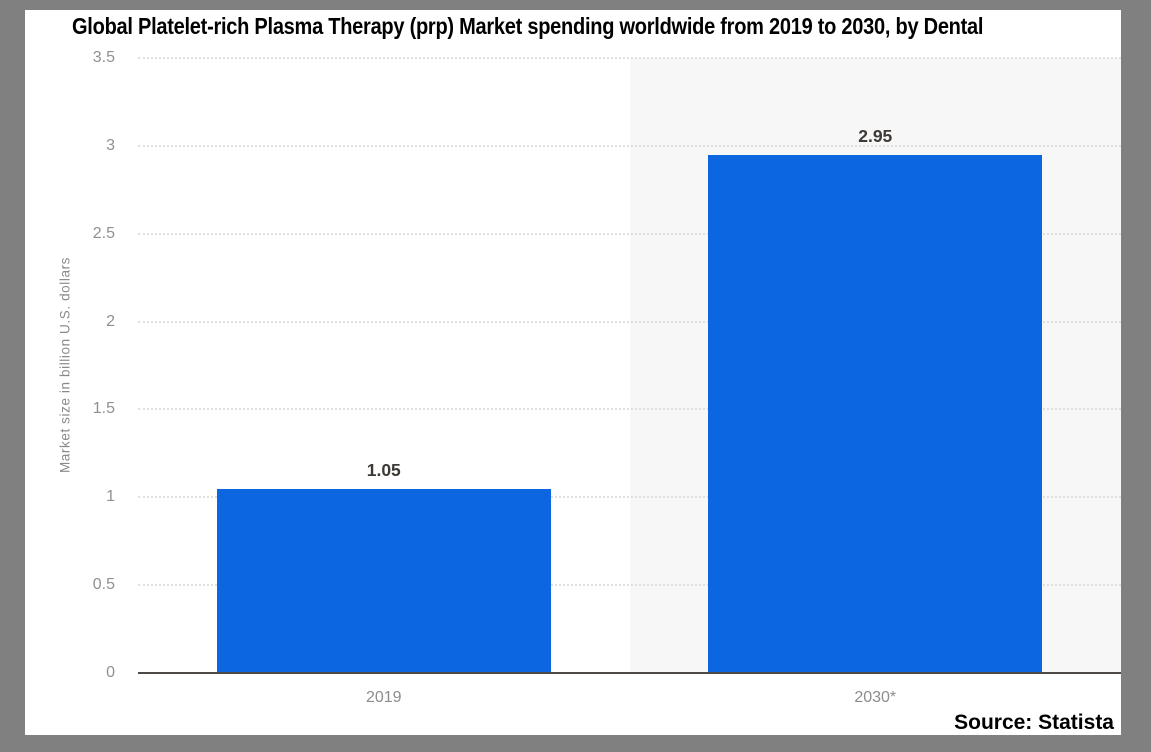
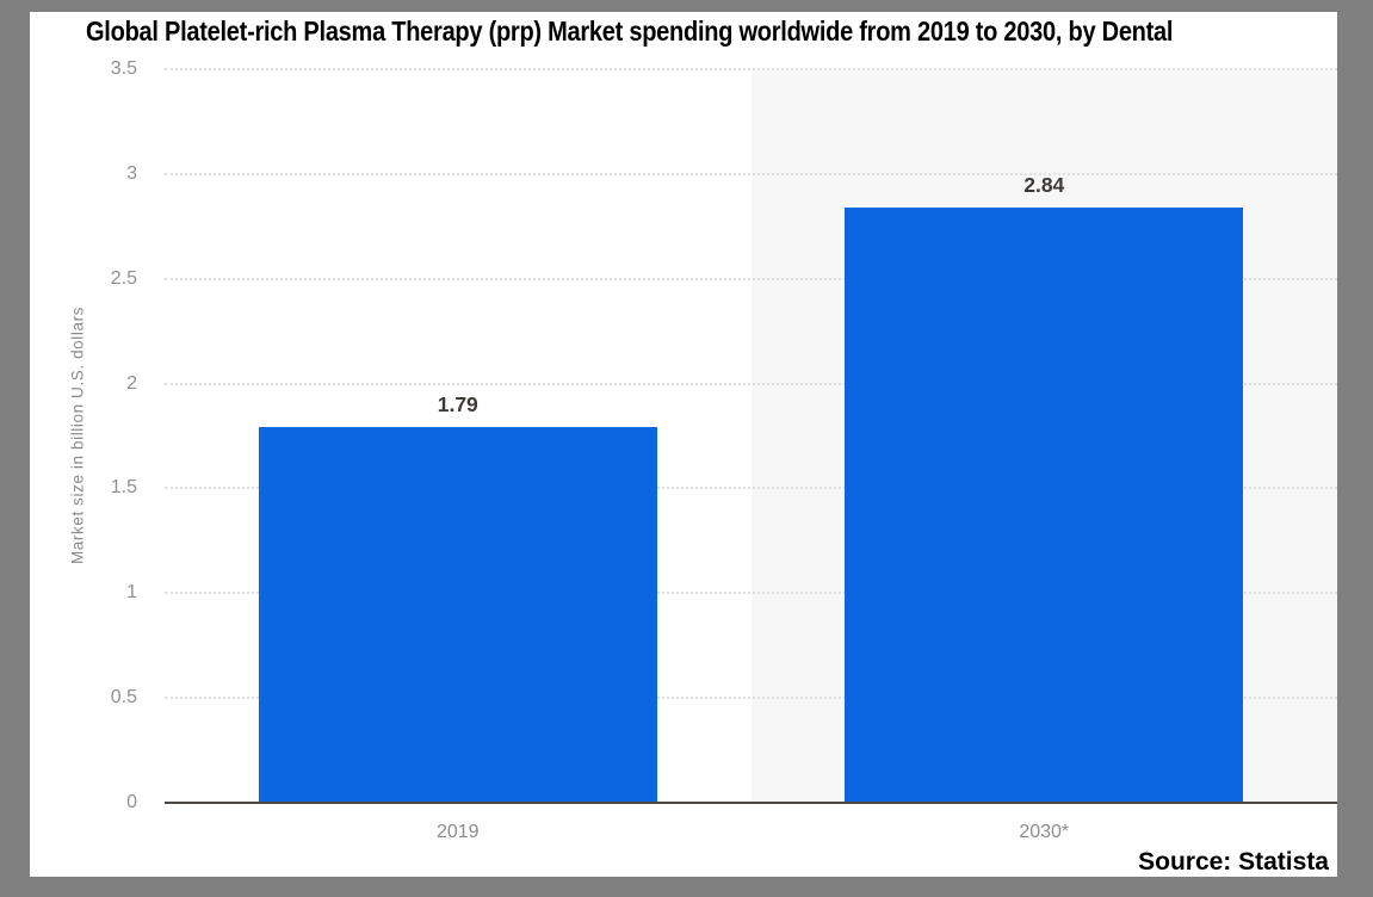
2019: 1.05 -> 1.79
2030*: 2.95 -> 2.84
